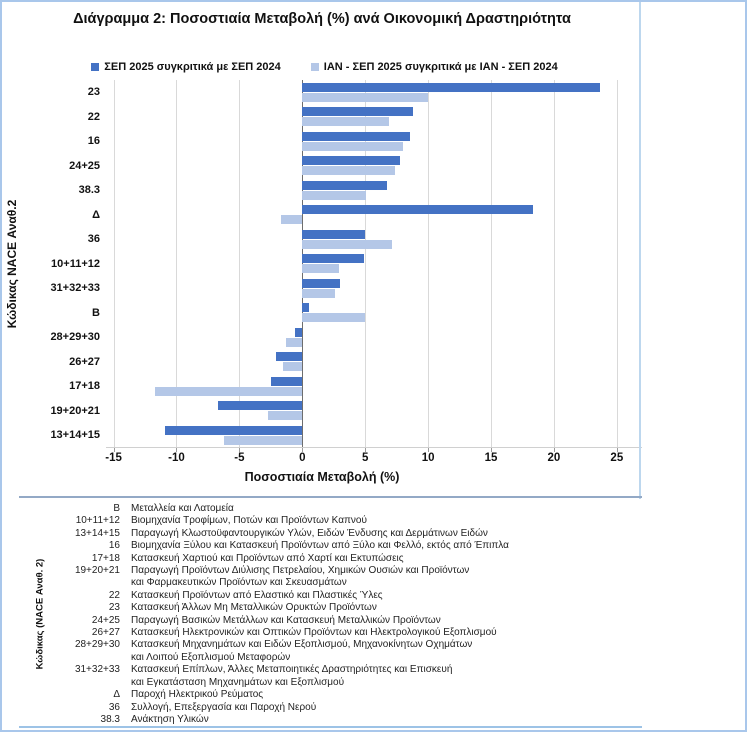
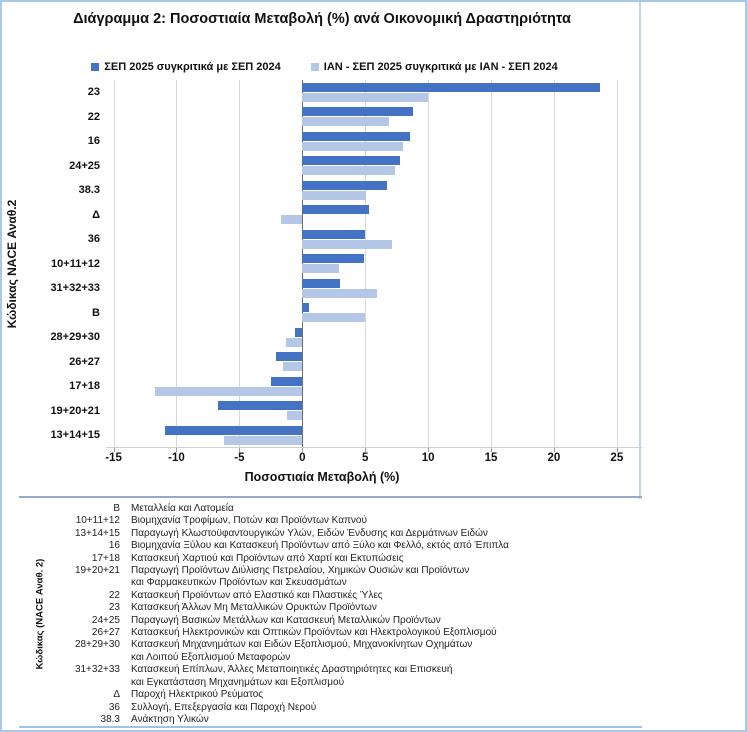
ΣΕΠ 2025 συγκριτικά με ΣΕΠ 2024/Δ: 18.3 -> 5.3
ΙΑΝ - ΣΕΠ 2025 συγκριτικά με ΙΑΝ - ΣΕΠ 2024/31+32+33: 2.6 -> 5.9
ΙΑΝ - ΣΕΠ 2025 συγκριτικά με ΙΑΝ - ΣΕΠ 2024/19+20+21: -2.7 -> -1.2
